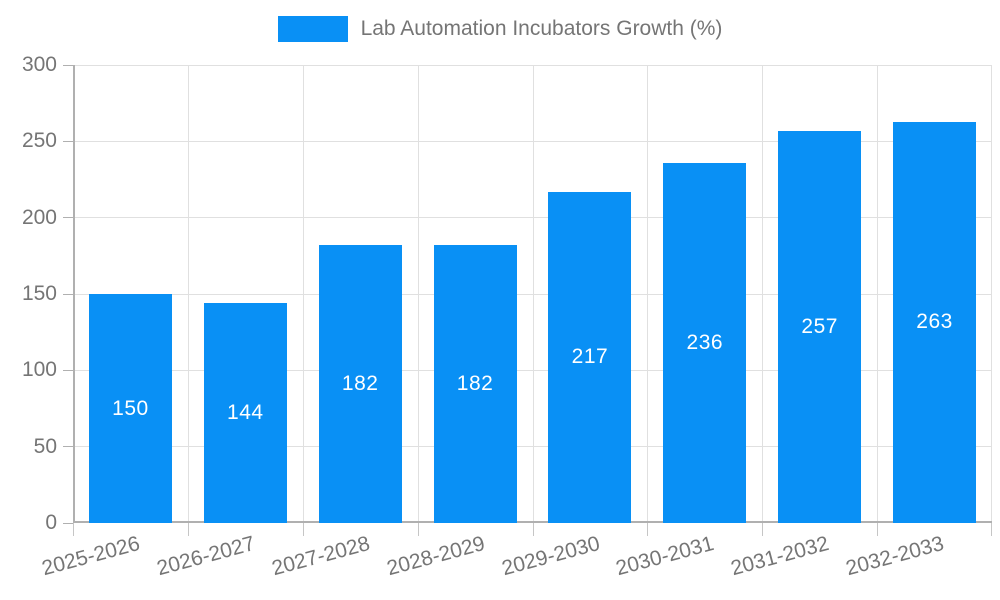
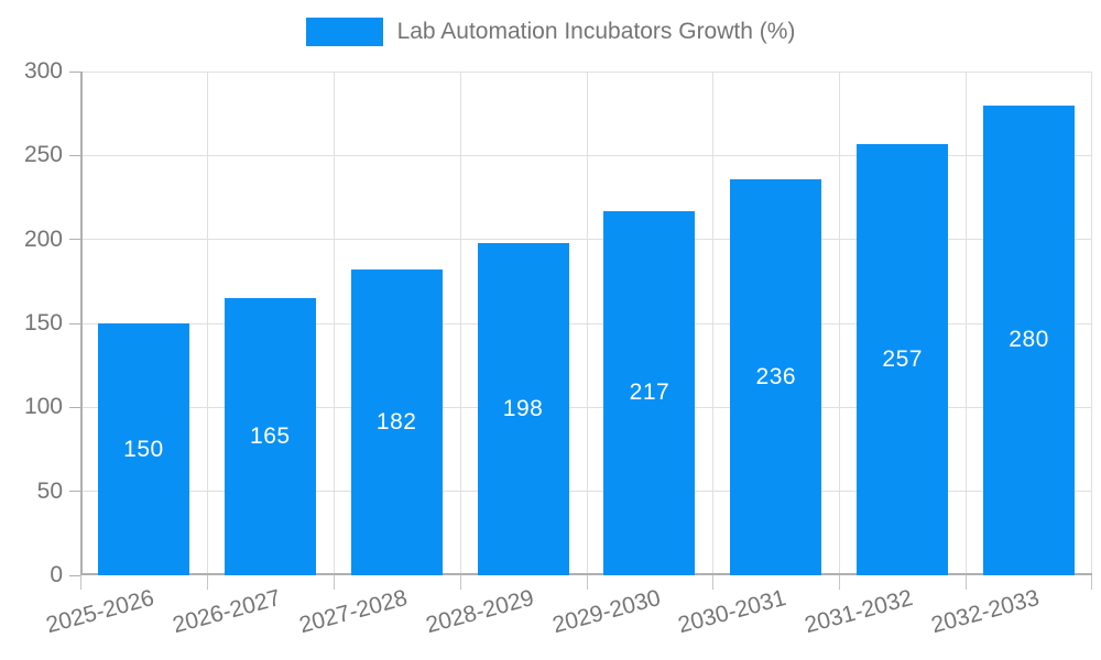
2026-2027: 144 -> 165
2028-2029: 182 -> 198
2032-2033: 263 -> 280
